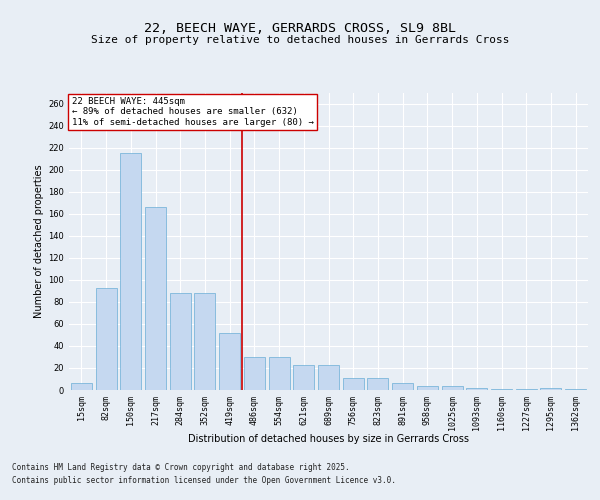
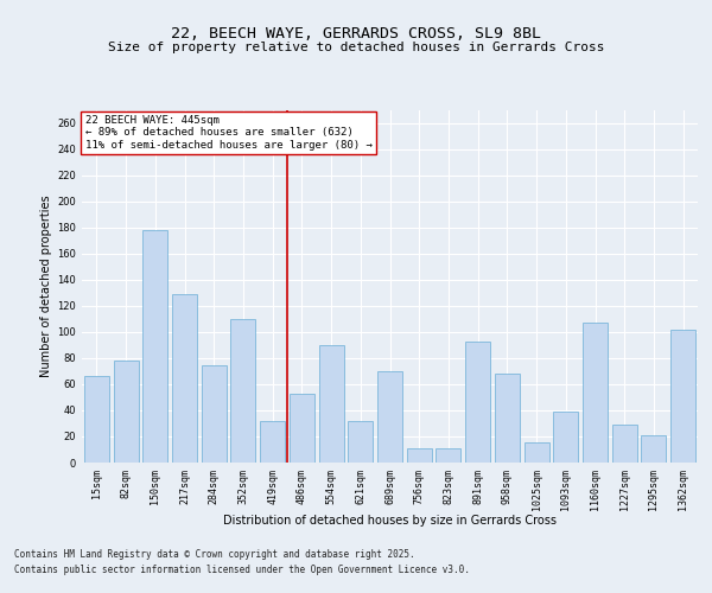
15sqm: 6 -> 66
82sqm: 93 -> 78
150sqm: 215 -> 178
217sqm: 166 -> 129
284sqm: 88 -> 74
352sqm: 88 -> 110
419sqm: 52 -> 32
486sqm: 30 -> 53
554sqm: 30 -> 90
621sqm: 23 -> 32
689sqm: 23 -> 70
891sqm: 6 -> 93
958sqm: 4 -> 68
1025sqm: 4 -> 15
1093sqm: 2 -> 39
1160sqm: 1 -> 107
1227sqm: 1 -> 29
1295sqm: 2 -> 21
1362sqm: 1 -> 102
